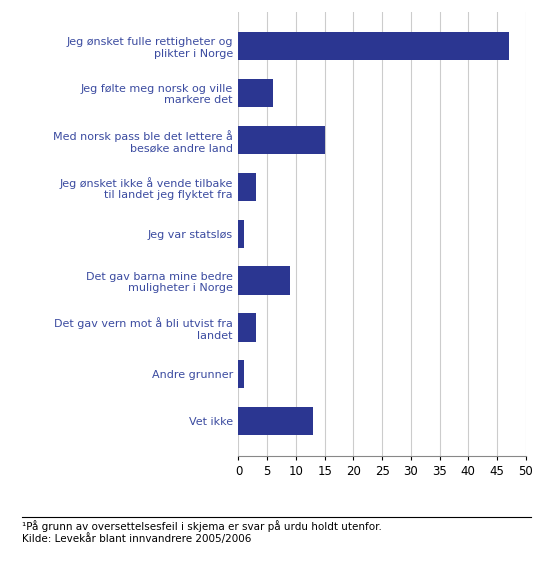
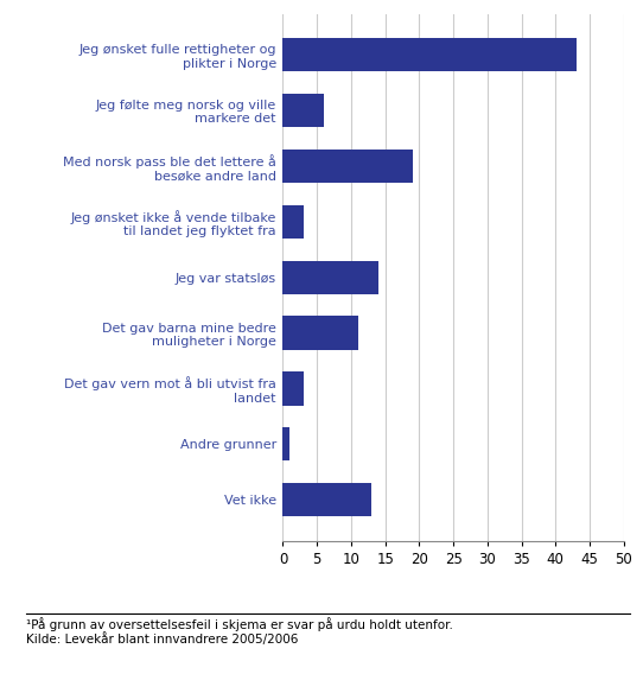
Jeg ønsket fulle rettigheter og plikter i Norge: 47 -> 43
Med norsk pass ble det lettere å besøke andre land: 15 -> 19
Jeg var statsløs: 1 -> 14
Det gav barna mine bedre muligheter i Norge: 9 -> 11
